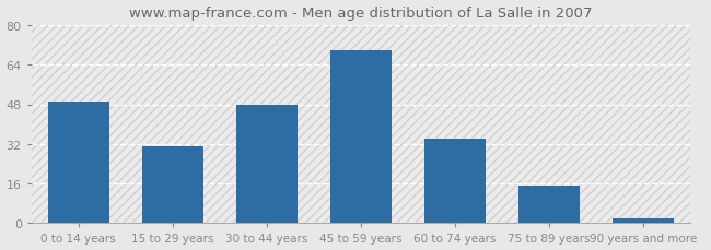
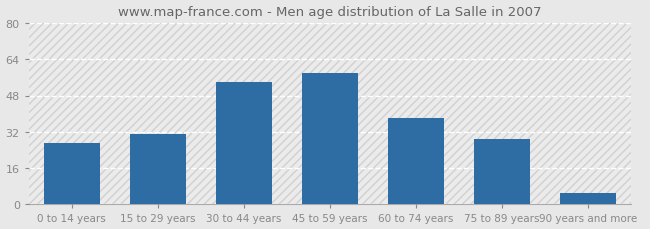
0 to 14 years: 49 -> 27
30 to 44 years: 48 -> 54
45 to 59 years: 70 -> 58
60 to 74 years: 34 -> 38
75 to 89 years: 15 -> 29
90 years and more: 2 -> 5
